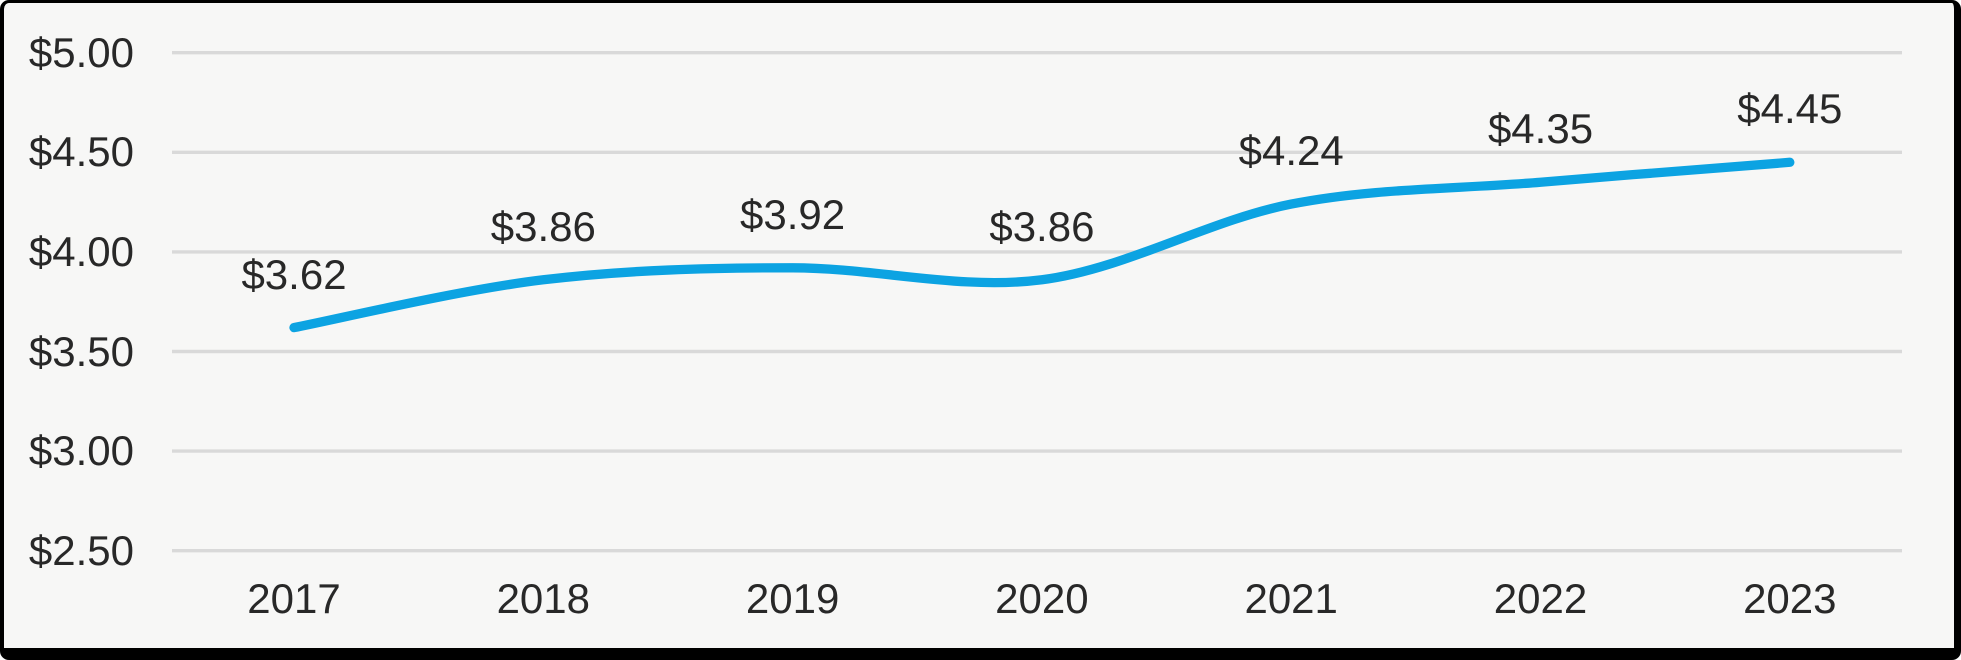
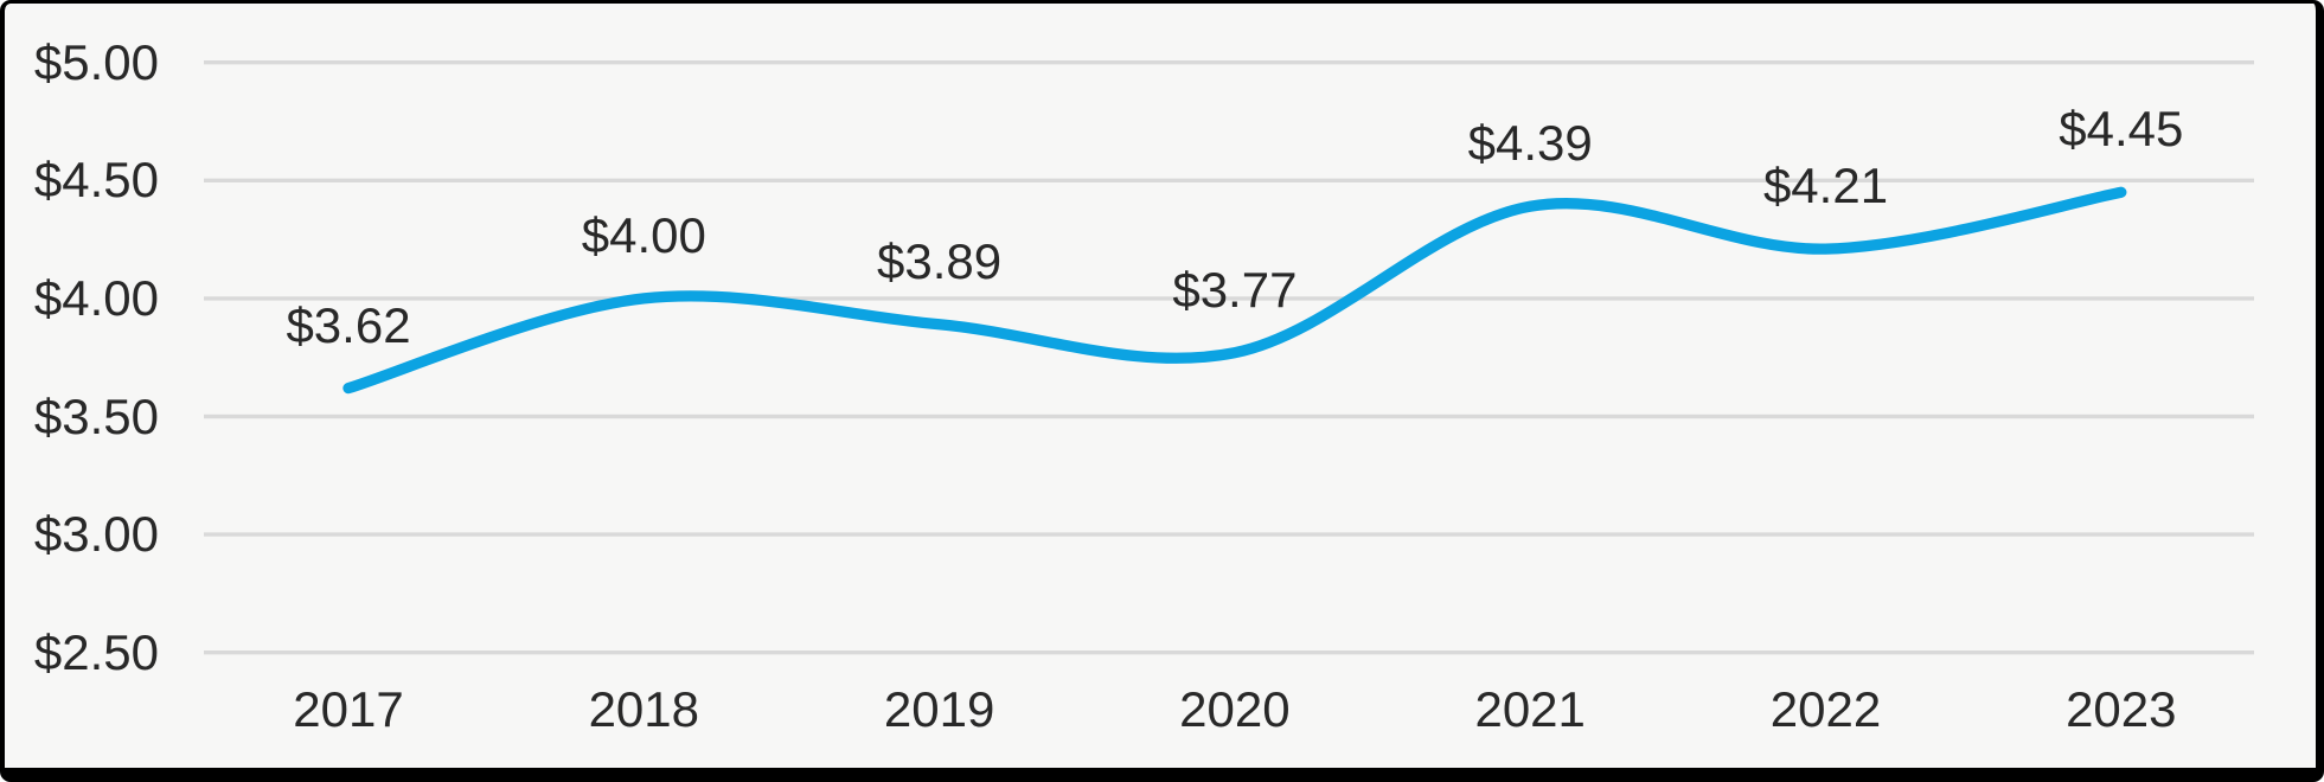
2018: $3.86 -> $4.00
2019: $3.92 -> $3.89
2020: $3.86 -> $3.77
2021: $4.24 -> $4.39
2022: $4.35 -> $4.21
